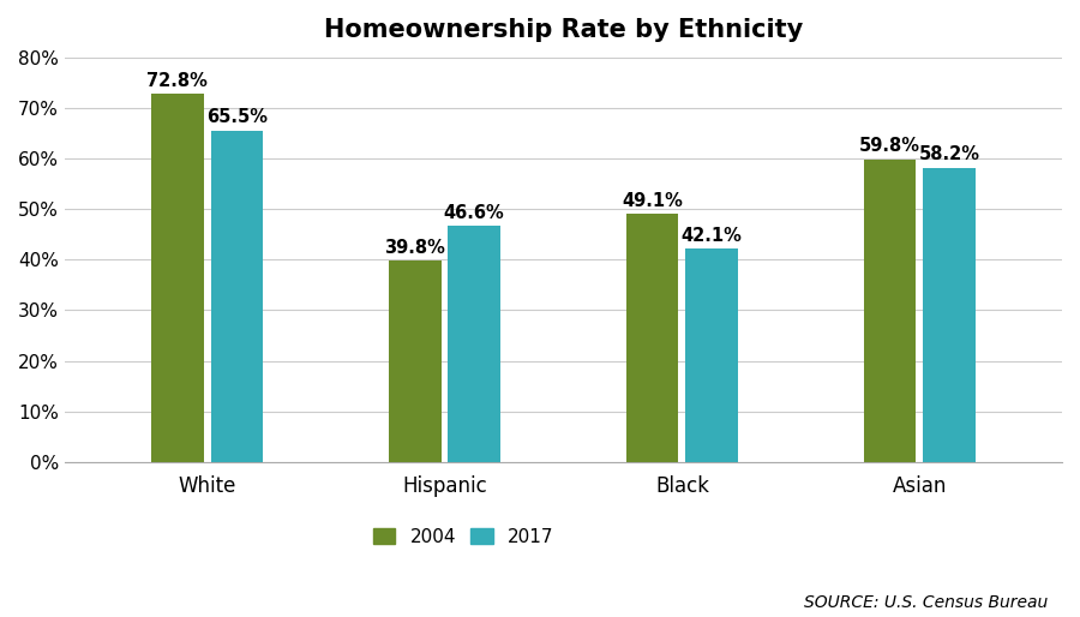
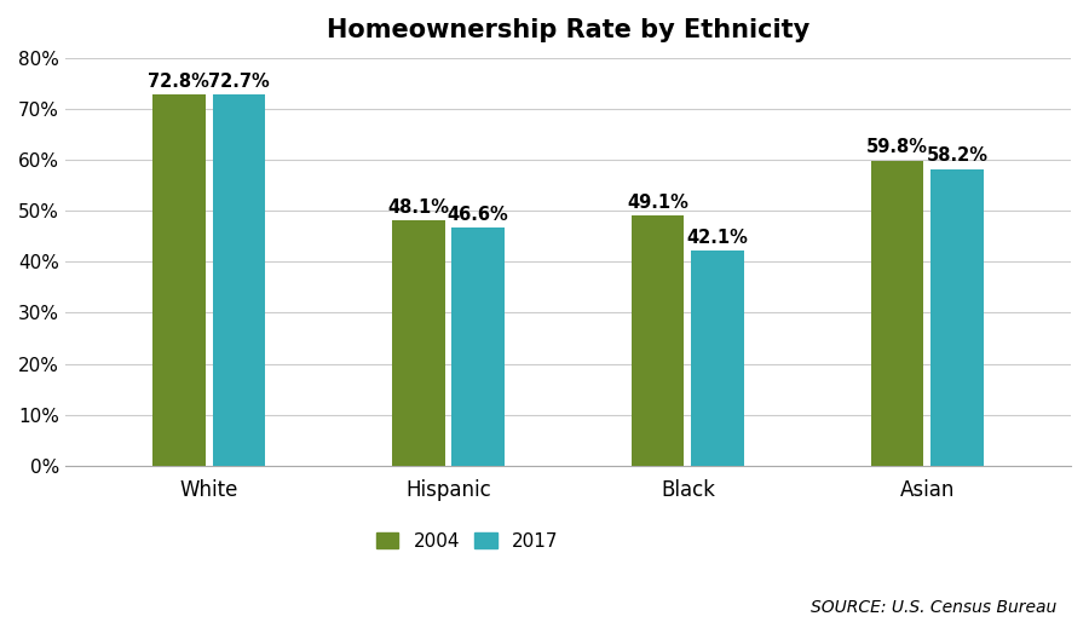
2017/White: 65.5% -> 72.7%
2004/Hispanic: 39.8% -> 48.1%
